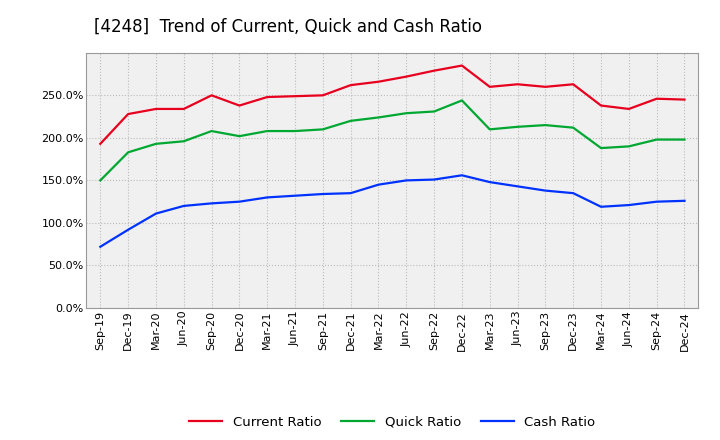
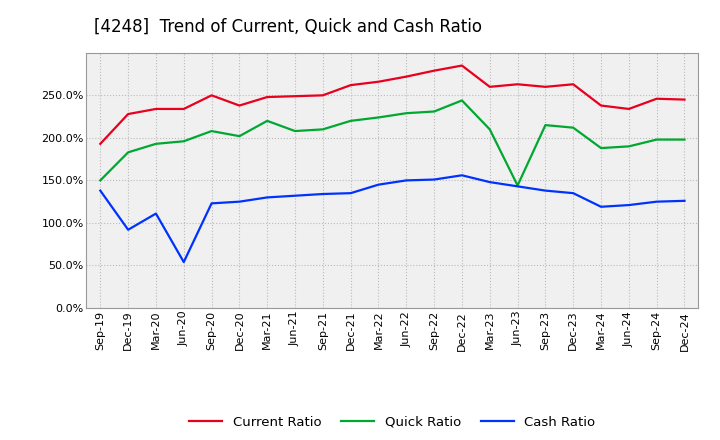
Cash Ratio/Sep-19: 72% -> 138%
Cash Ratio/Jun-20: 120% -> 54%
Quick Ratio/Mar-21: 208% -> 220%
Quick Ratio/Jun-23: 213% -> 144%
